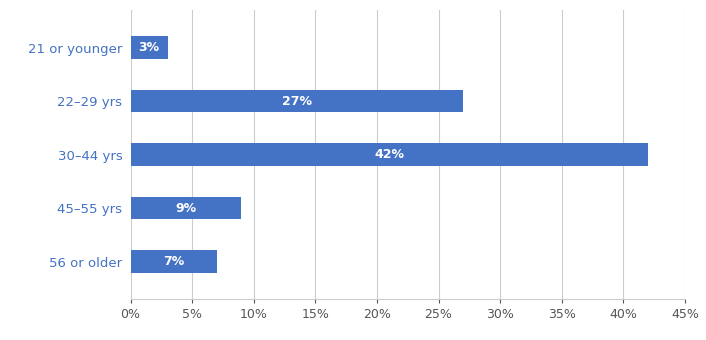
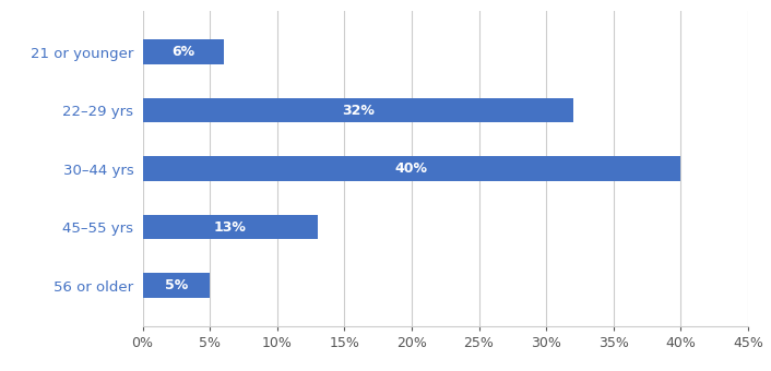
21 or younger: 3% -> 6%
22–29 yrs: 27% -> 32%
30–44 yrs: 42% -> 40%
45–55 yrs: 9% -> 13%
56 or older: 7% -> 5%
